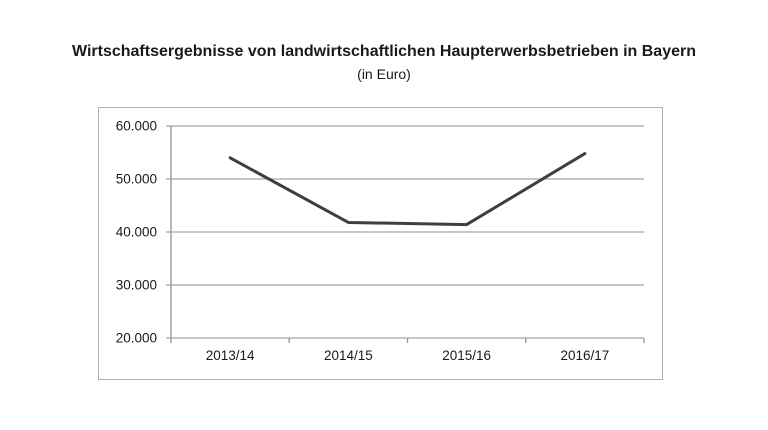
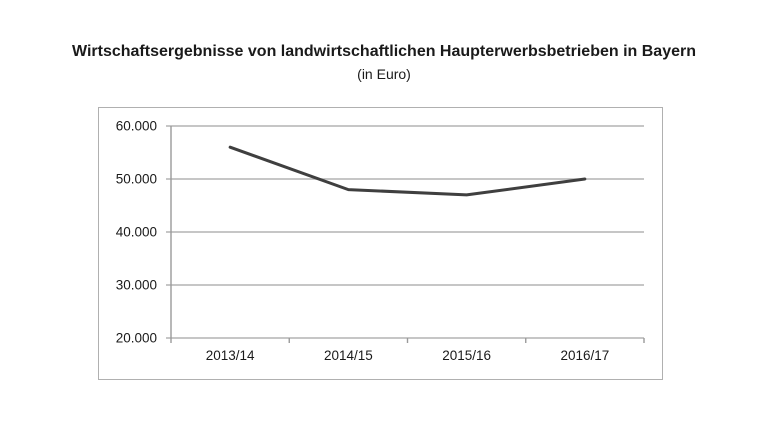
2013/14: 54000 -> 56000
2014/15: 42000 -> 48000
2015/16: 41000 -> 47000
2016/17: 55000 -> 50000
